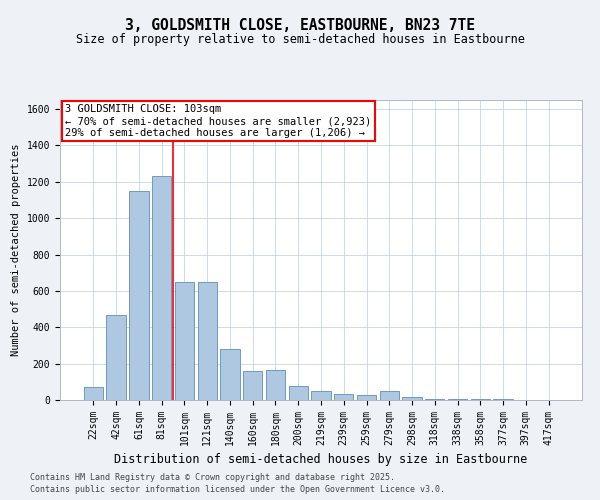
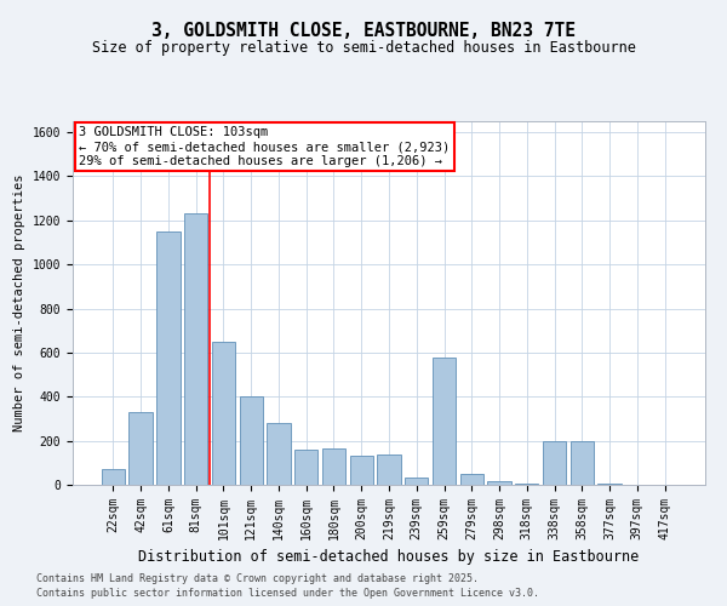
42sqm: 470 -> 330
121sqm: 650 -> 400
200sqm: 80 -> 130
219sqm: 50 -> 140
259sqm: 20 -> 580
338sqm: 10 -> 200
358sqm: 0 -> 200
